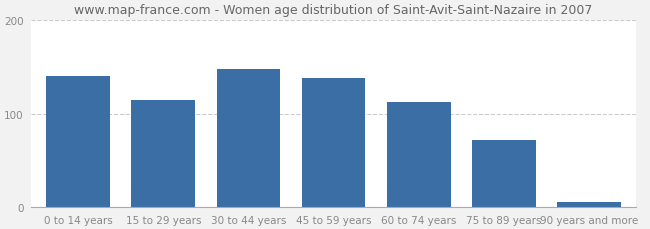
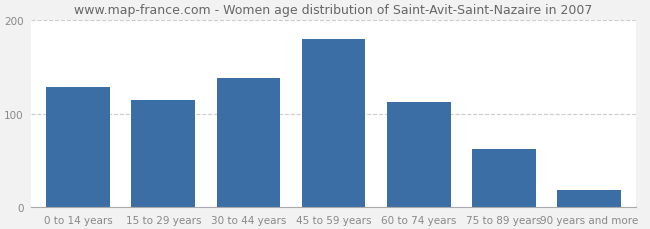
0 to 14 years: 140 -> 128
30 to 44 years: 148 -> 138
45 to 59 years: 138 -> 180
75 to 89 years: 72 -> 62
90 years and more: 6 -> 18
